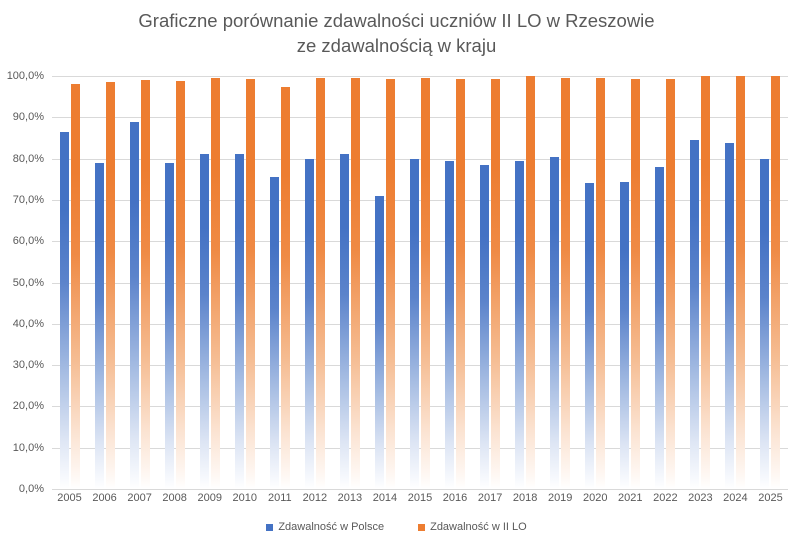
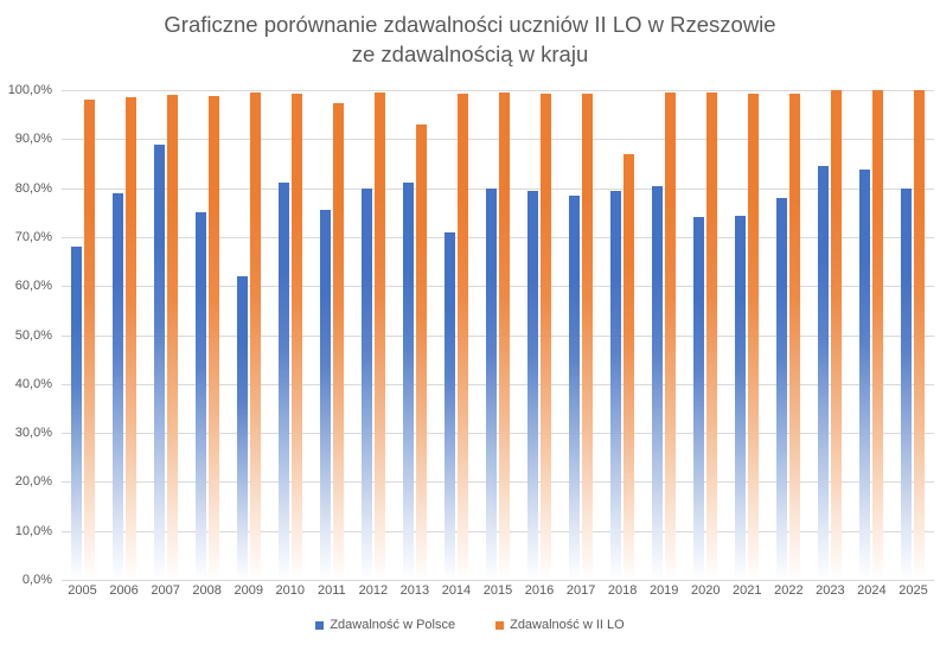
Zdawalność w Polsce/2005: 86% -> 68%
Zdawalność w Polsce/2008: 79% -> 75%
Zdawalność w Polsce/2009: 81% -> 62%
Zdawalność w II LO/2013: 99% -> 93%
Zdawalność w II LO/2018: 100% -> 87%
